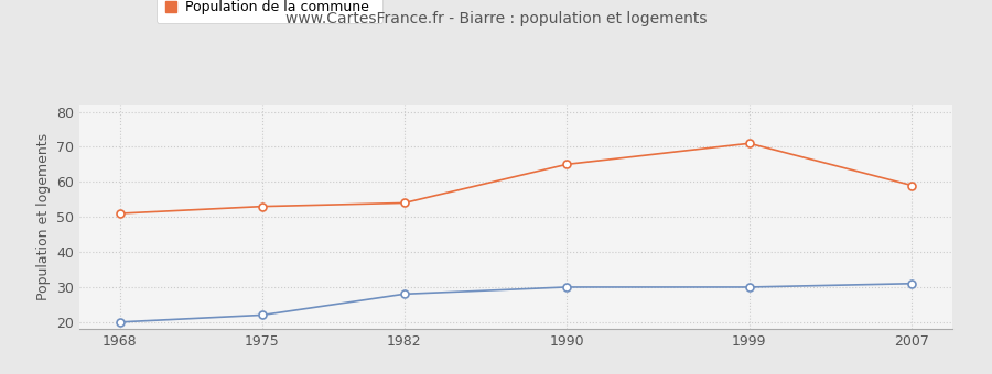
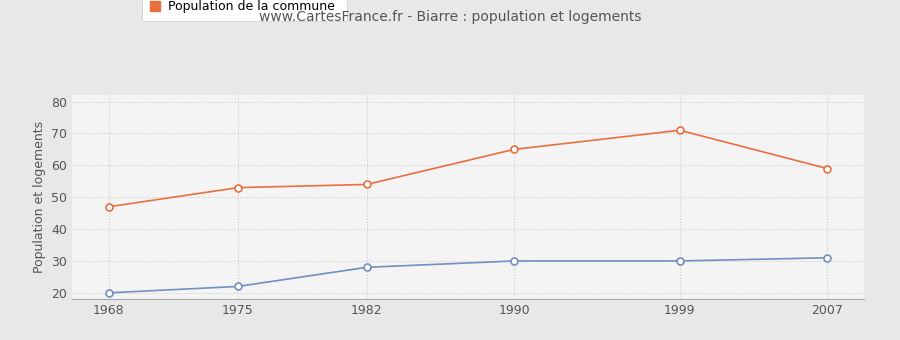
Population de la commune/1968: 51 -> 47
